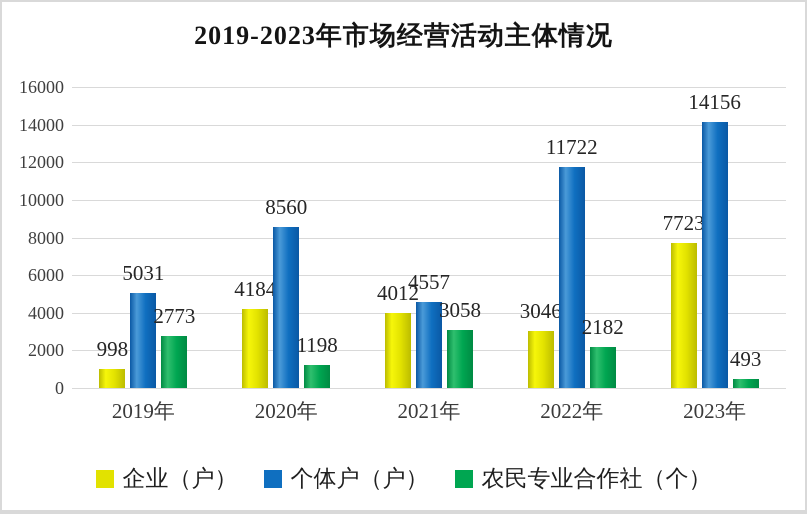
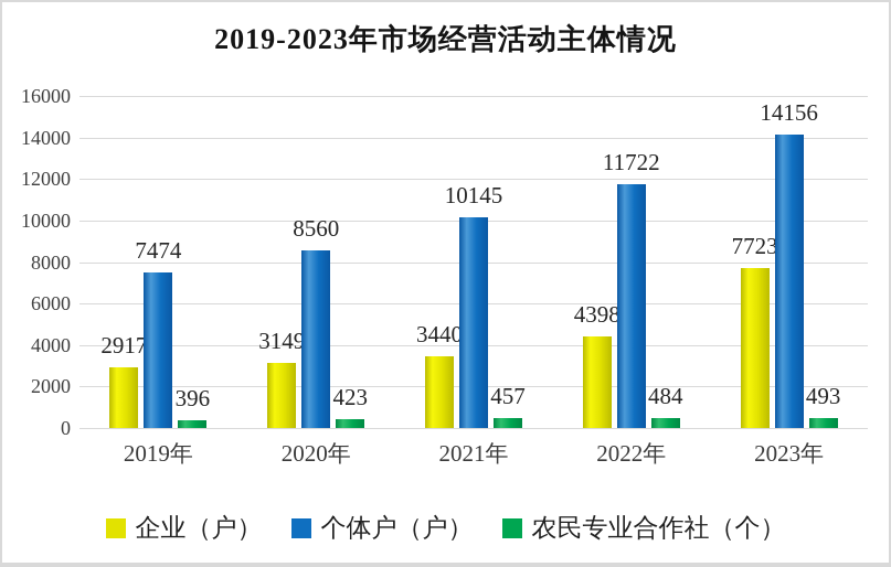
企业（户）/2019年: 998 -> 2917
个体户（户）/2019年: 5031 -> 7474
农民专业合作社（个）/2019年: 2773 -> 396
企业（户）/2020年: 4184 -> 3149
农民专业合作社（个）/2020年: 1198 -> 423
企业（户）/2021年: 4012 -> 3440
个体户（户）/2021年: 4557 -> 10145
农民专业合作社（个）/2021年: 3058 -> 457
企业（户）/2022年: 3046 -> 4398
农民专业合作社（个）/2022年: 2182 -> 484
